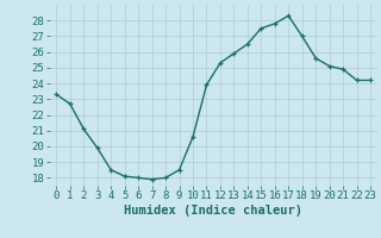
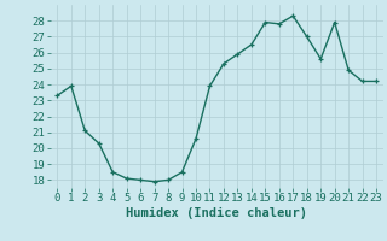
1: 22.7 -> 23.9
3: 19.9 -> 20.3
15: 27.5 -> 27.9
20: 25.1 -> 27.9
